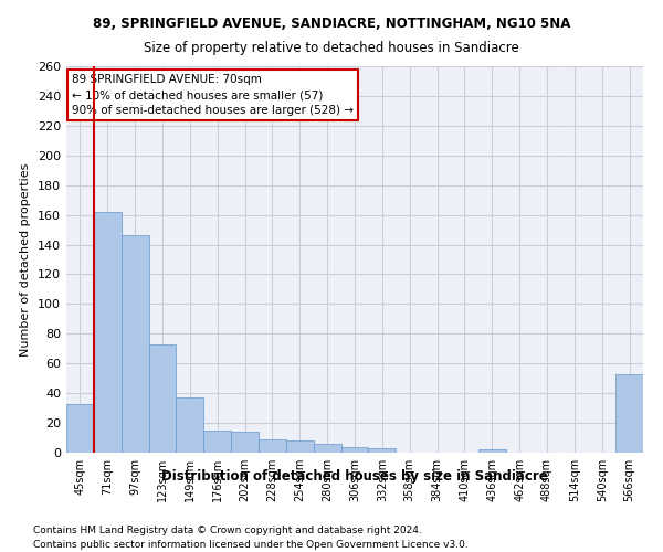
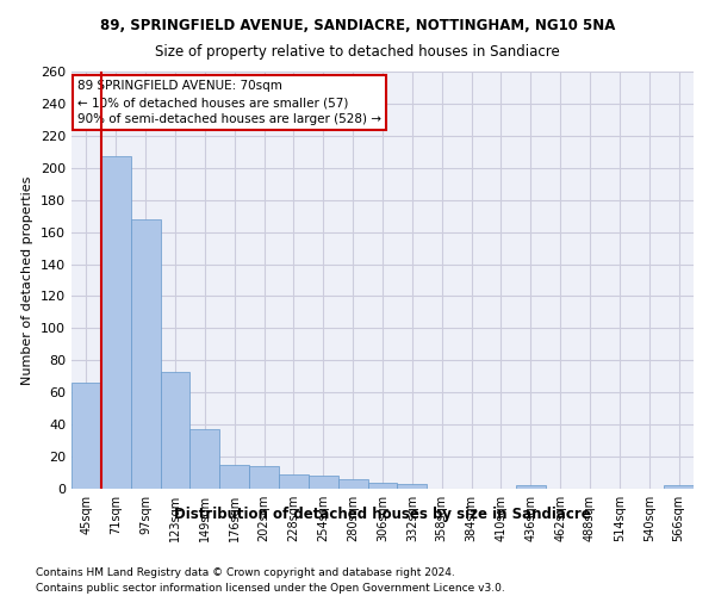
45sqm: 33 -> 66
71sqm: 162 -> 207
97sqm: 146 -> 168
566sqm: 53 -> 2
